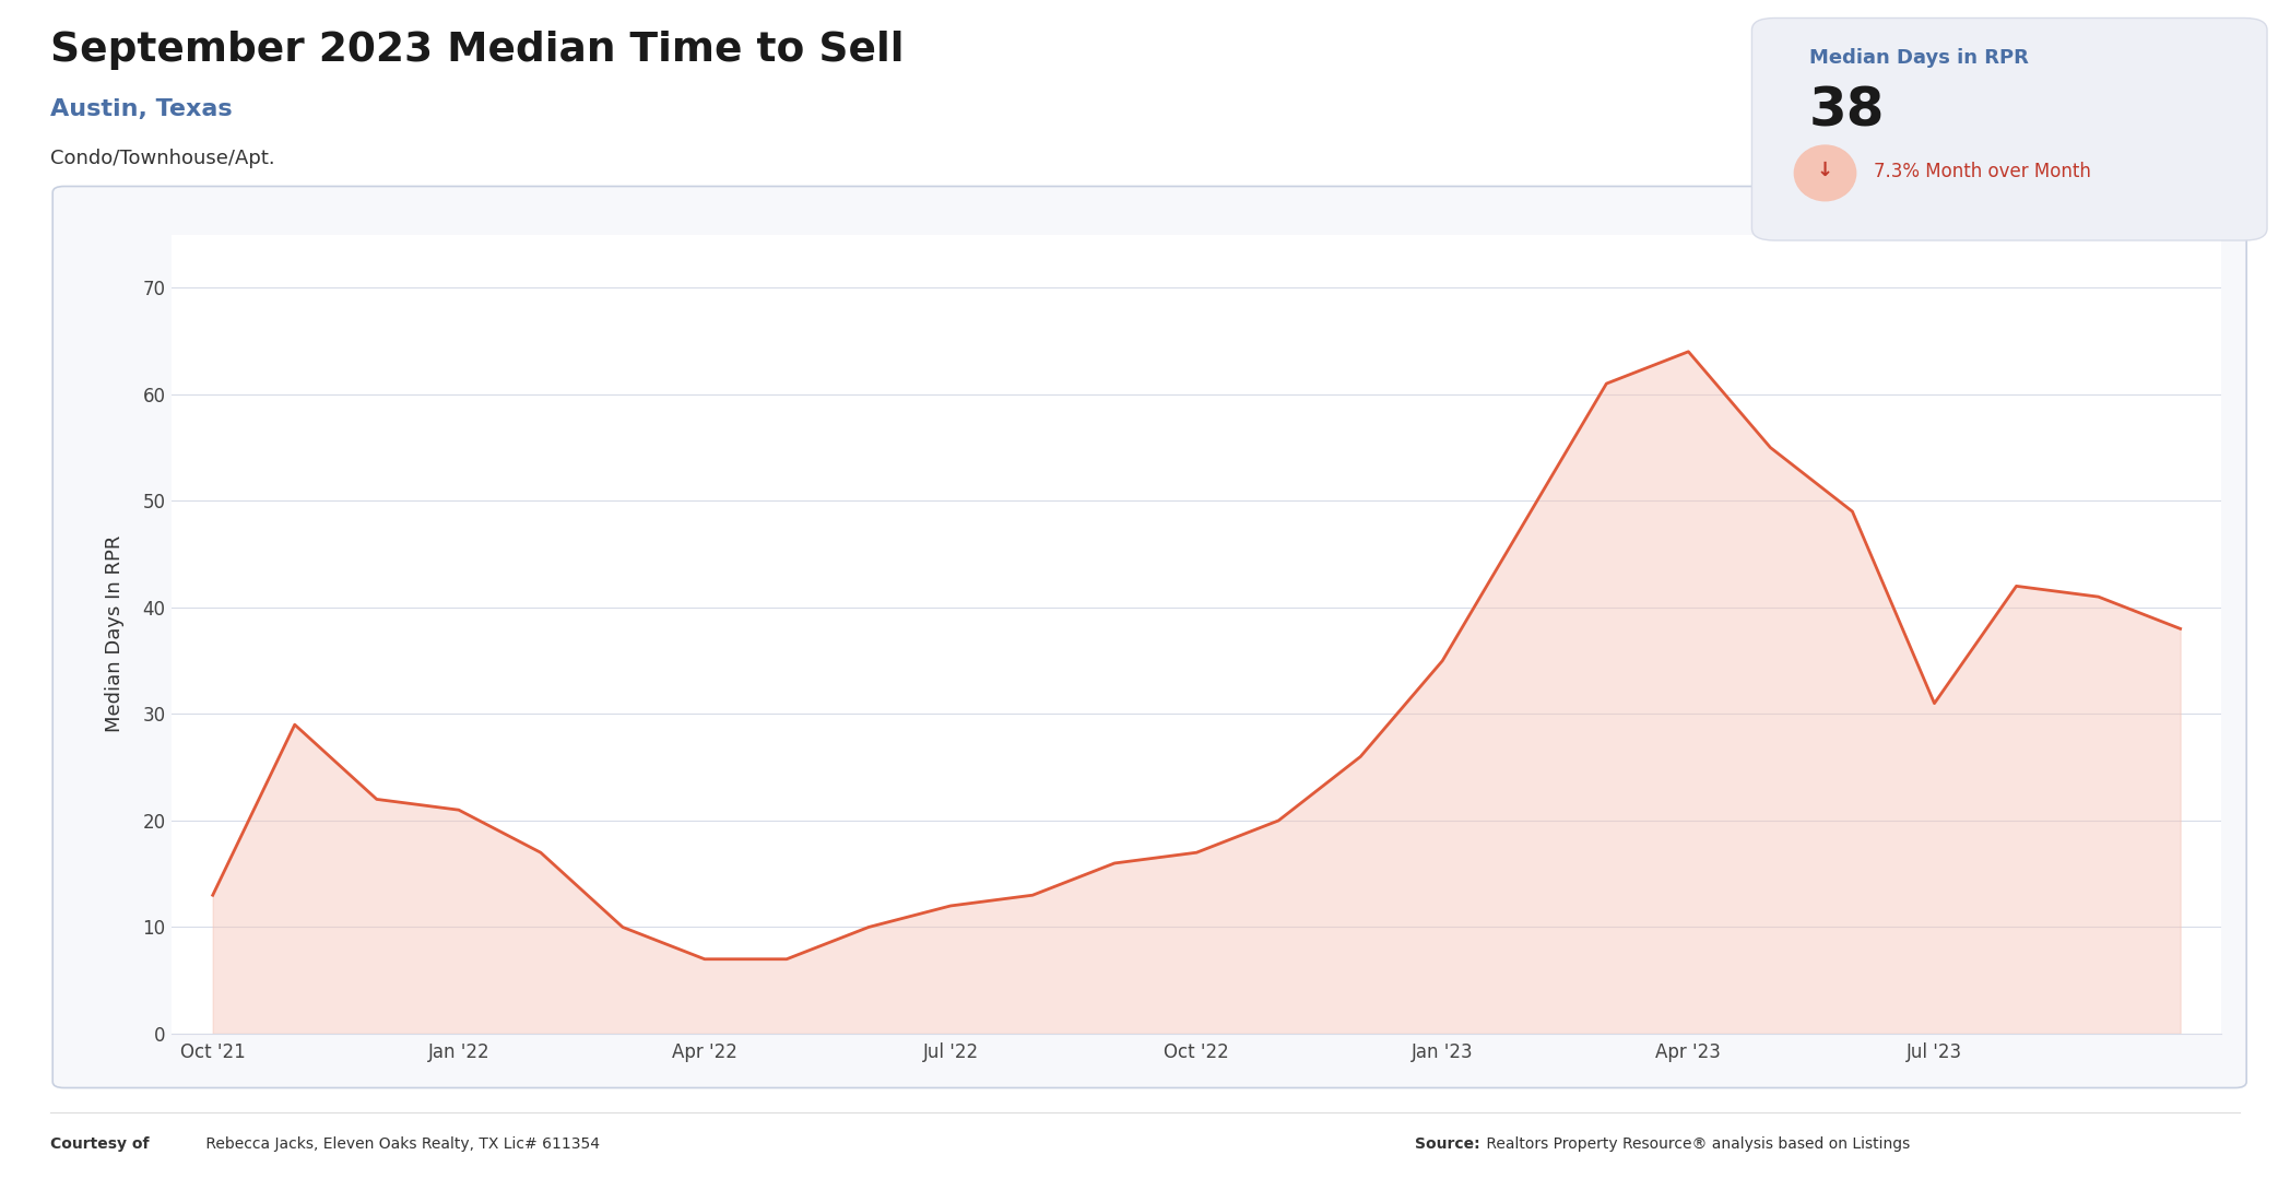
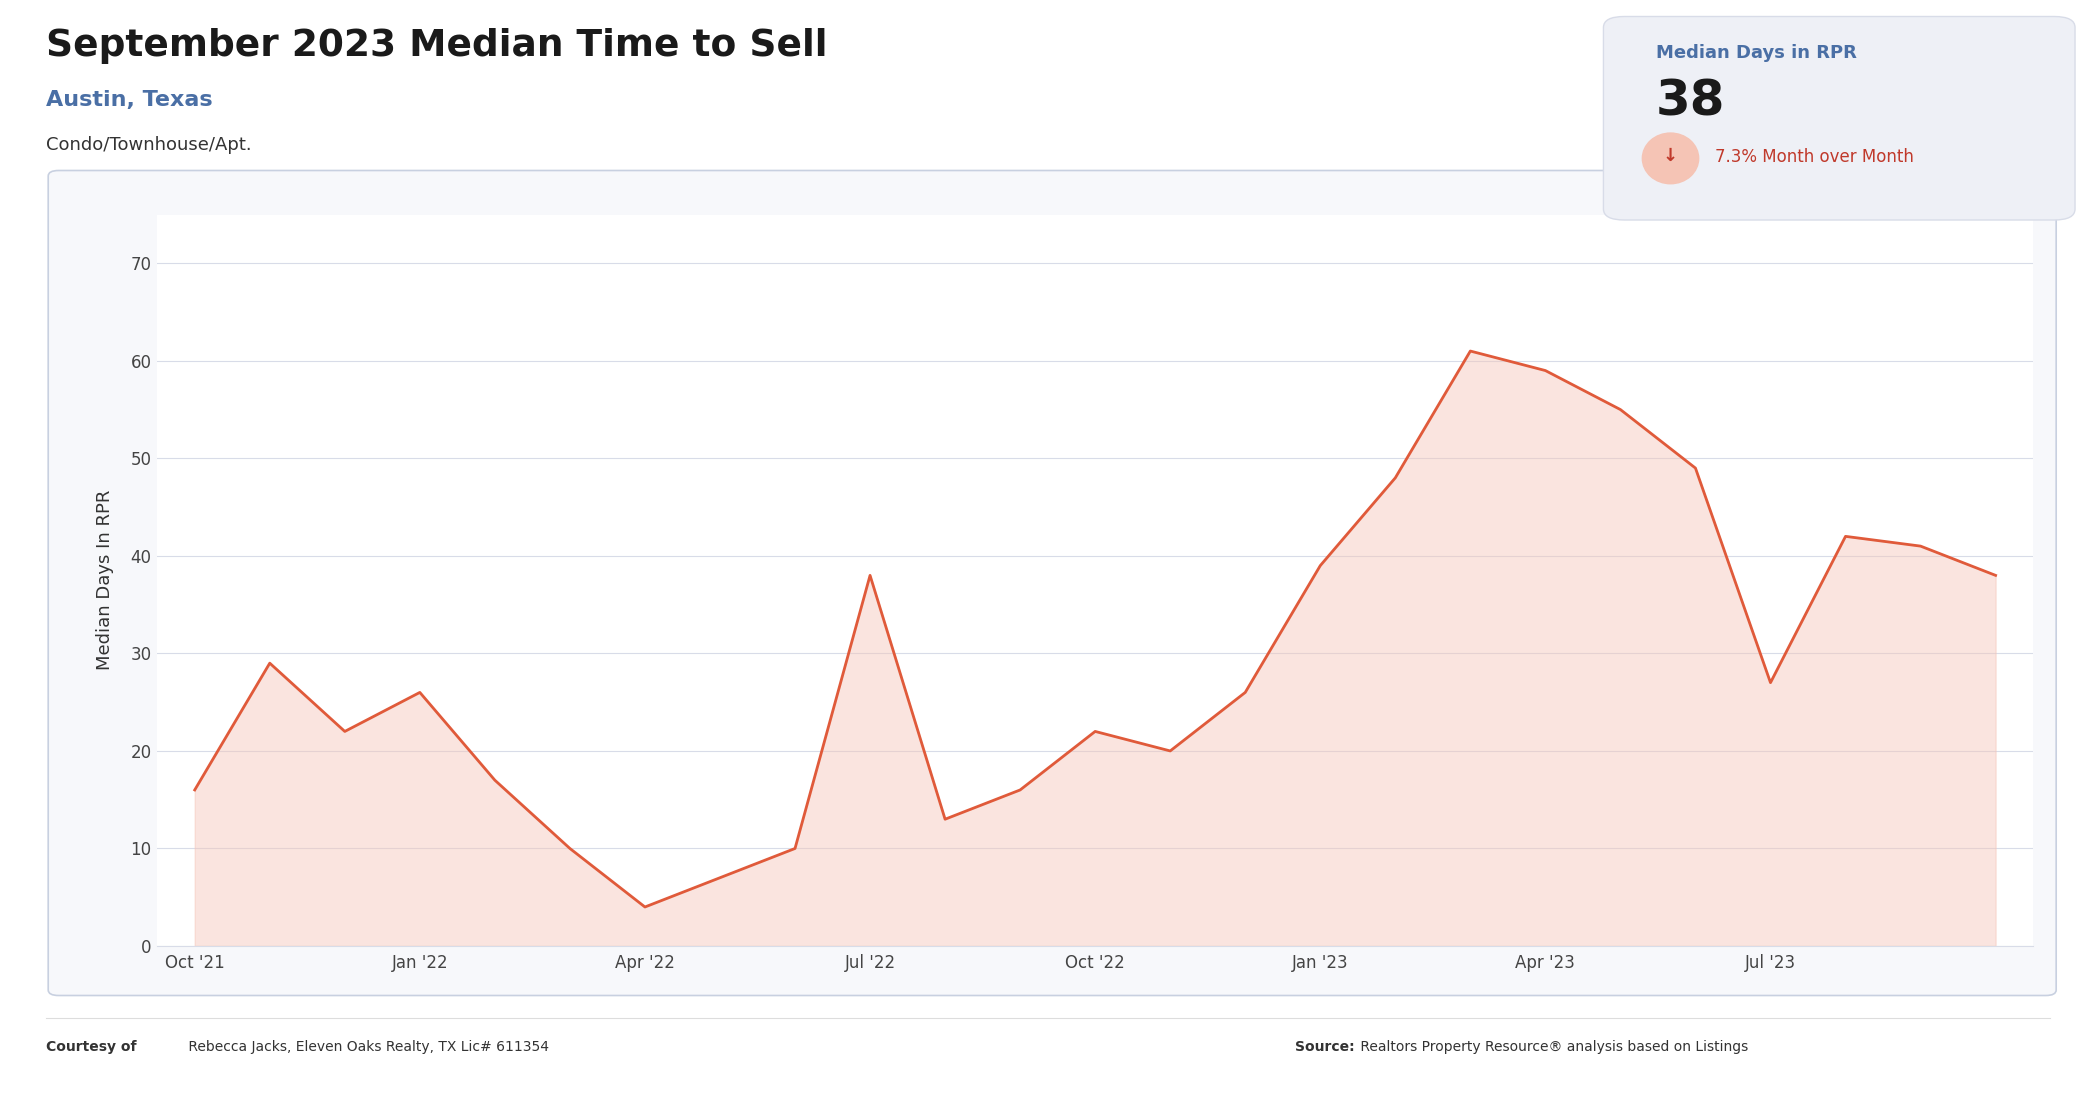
Oct '21: 13 -> 16
Jan '22: 21 -> 26
Apr '22: 7 -> 4
Jul '22: 12 -> 38
Oct '22: 17 -> 22
Jan '23: 35 -> 39
Apr '23: 64 -> 59
Jul '23: 31 -> 27
